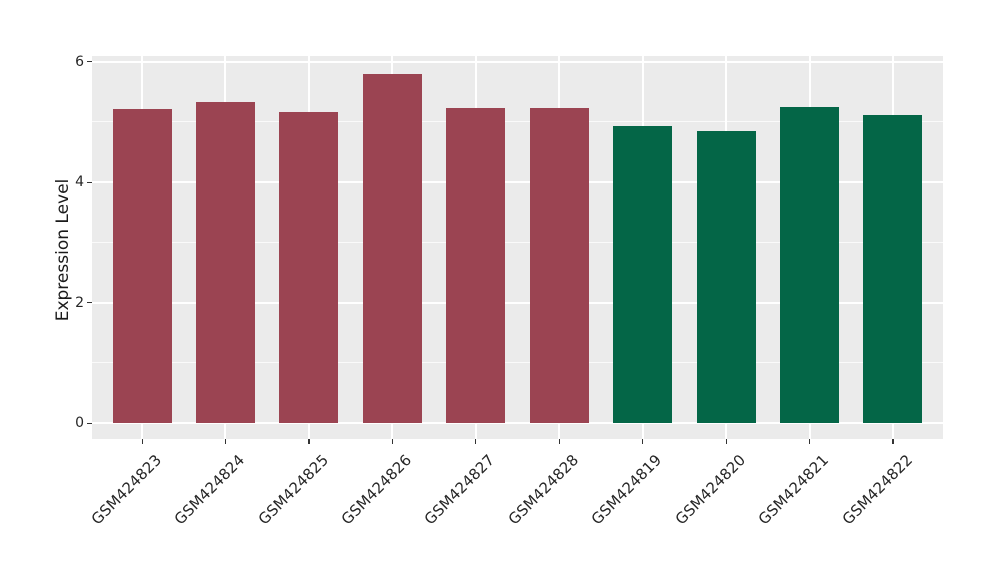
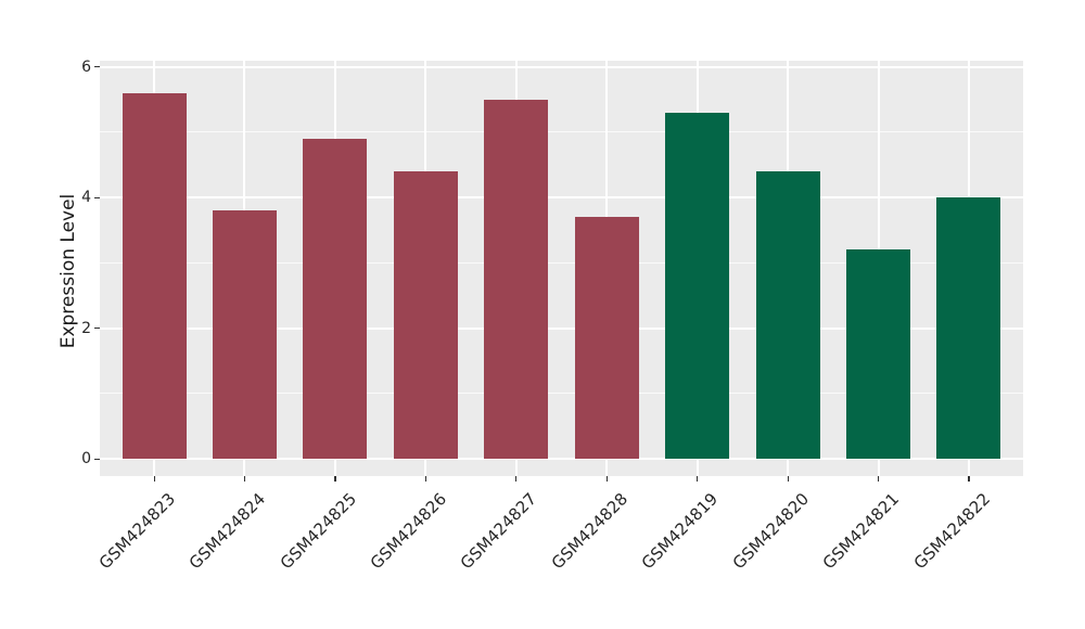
GSM424823: 5.2 -> 5.6
GSM424824: 5.3 -> 3.8
GSM424825: 5.2 -> 4.9
GSM424826: 5.8 -> 4.4
GSM424827: 5.2 -> 5.5
GSM424828: 5.2 -> 3.7
GSM424819: 4.9 -> 5.3
GSM424820: 4.8 -> 4.4
GSM424821: 5.2 -> 3.2
GSM424822: 5.1 -> 4.0
